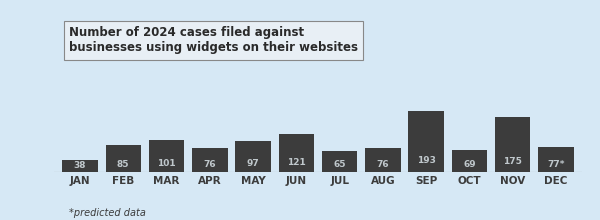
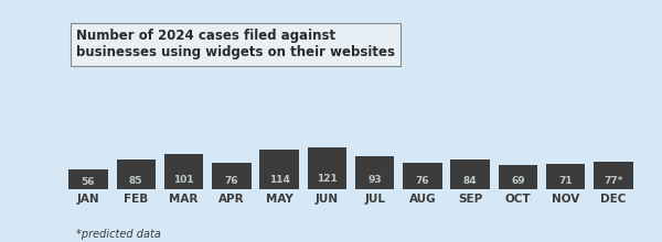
JAN: 38 -> 56
MAY: 97 -> 114
JUL: 65 -> 93
SEP: 193 -> 84
NOV: 175 -> 71
